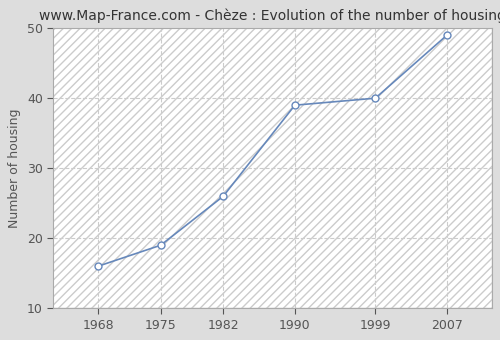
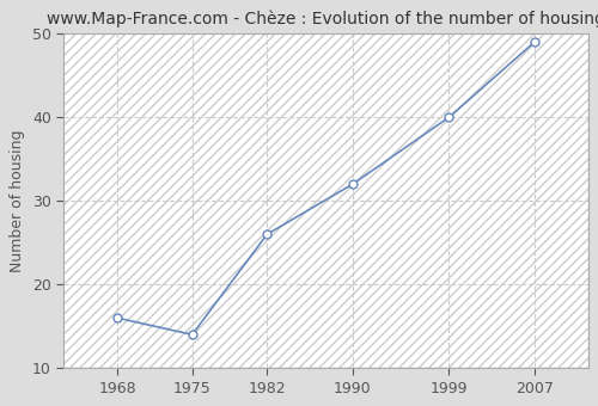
1975: 19 -> 14
1990: 39 -> 32
